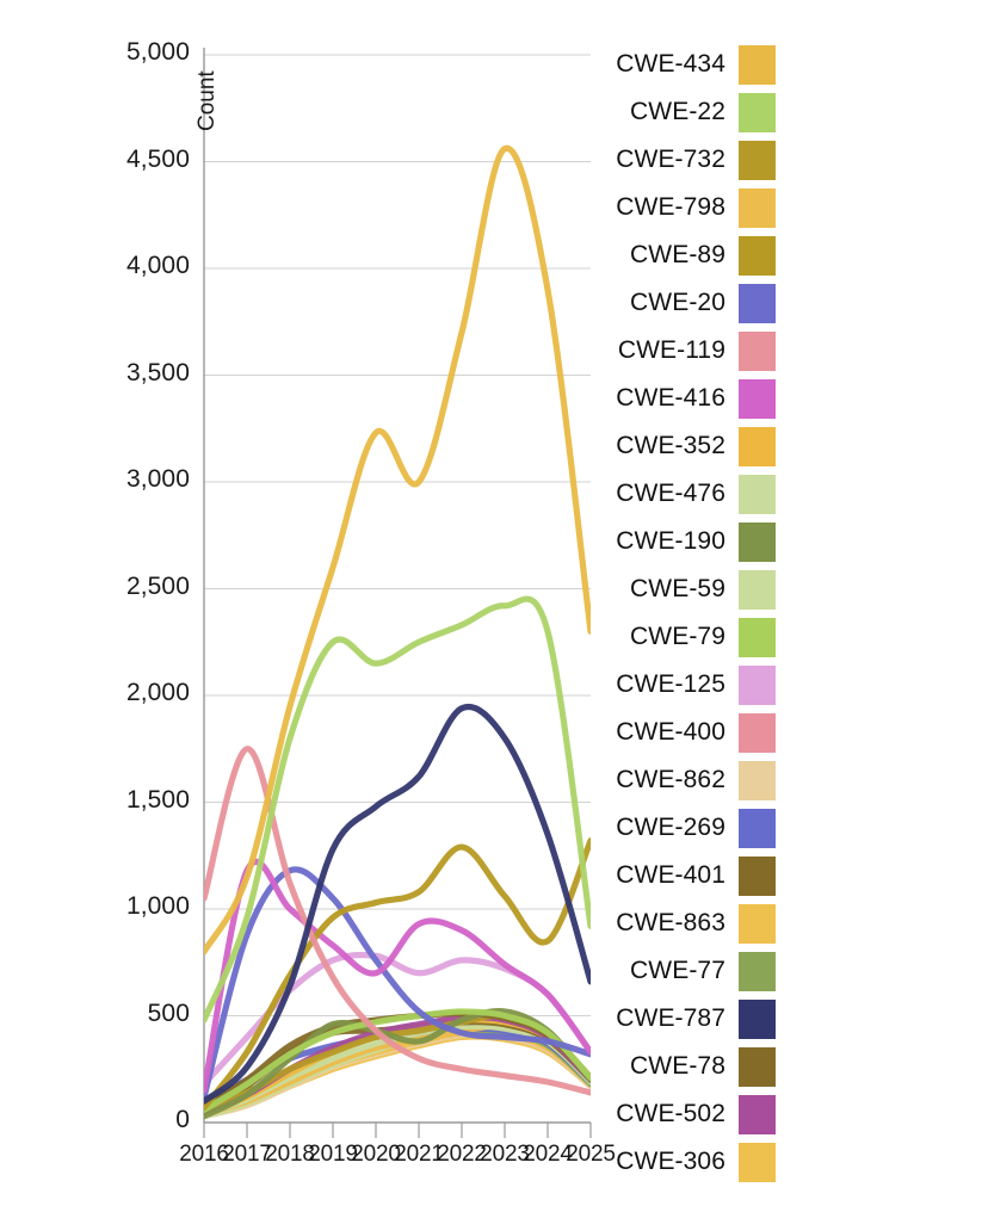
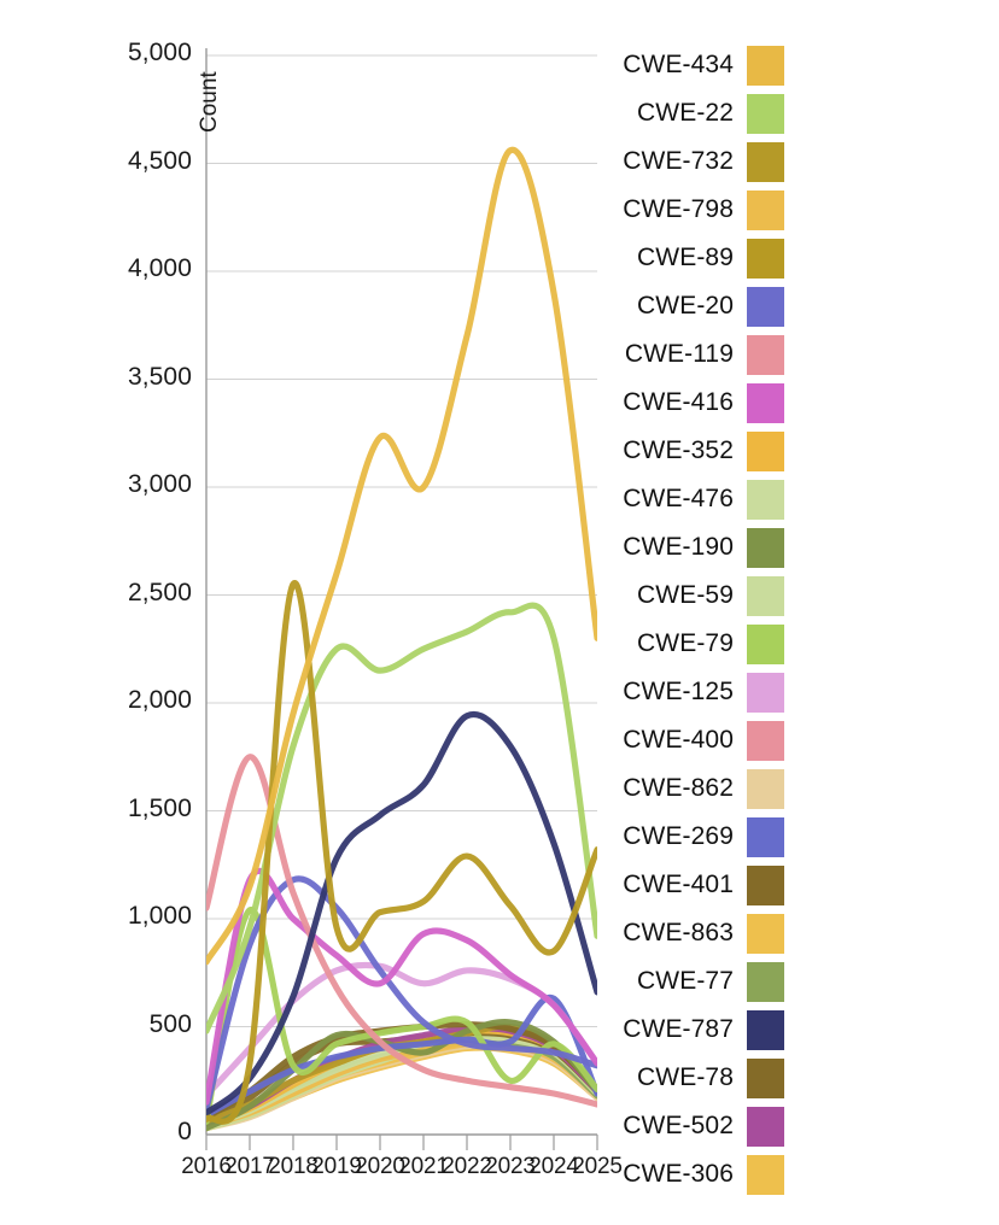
CWE-79/2017: 180 -> 1040
CWE-89/2018: 690 -> 2550
CWE-79/2023: 500 -> 250
CWE-269/2024: 370 -> 630
